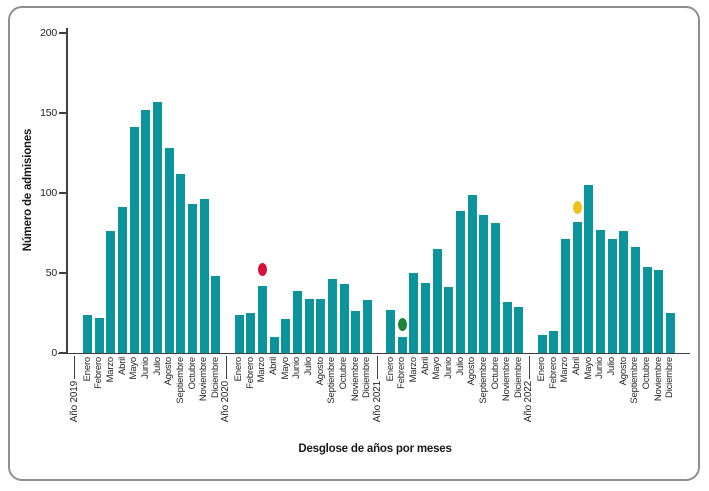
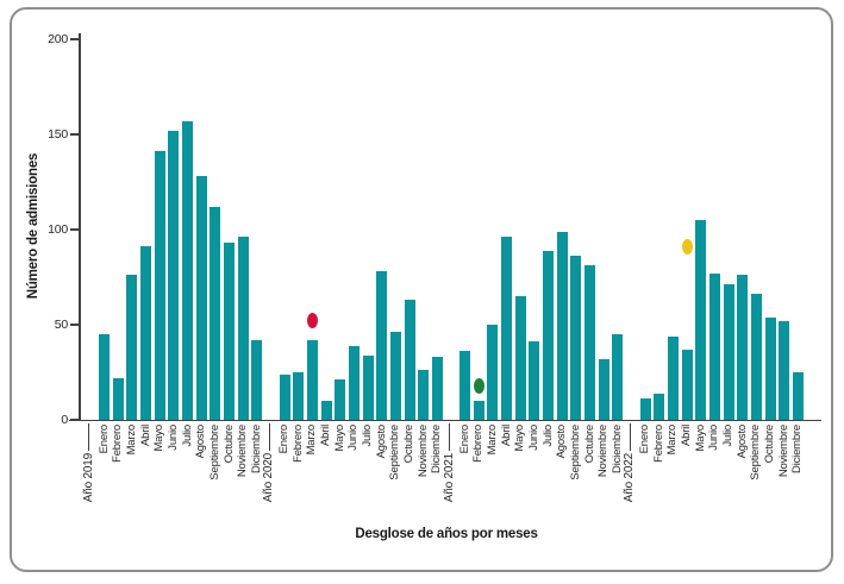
Año 2019/Enero: 24 -> 45
Año 2021/Enero: 27 -> 36
Año 2022/Marzo: 71 -> 44
Año 2021/Abril: 44 -> 96
Año 2022/Abril: 82 -> 37
Año 2020/Agosto: 34 -> 78
Año 2020/Octubre: 43 -> 63
Año 2019/Diciembre: 48 -> 42
Año 2021/Diciembre: 29 -> 45
